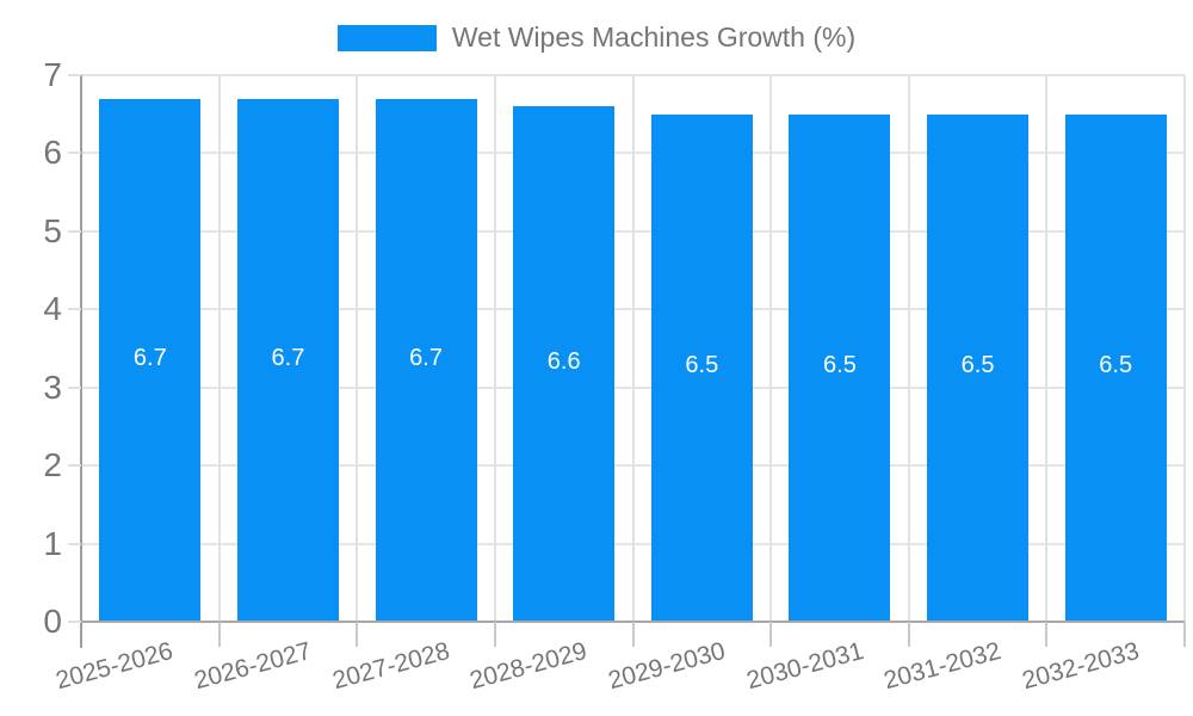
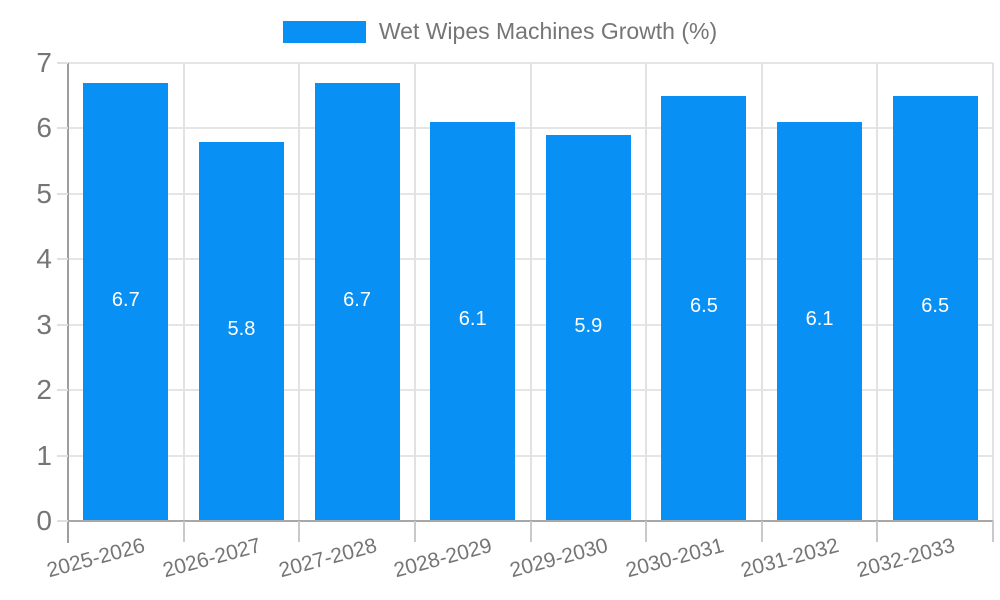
2026-2027: 6.7 -> 5.8
2028-2029: 6.6 -> 6.1
2029-2030: 6.5 -> 5.9
2031-2032: 6.5 -> 6.1
